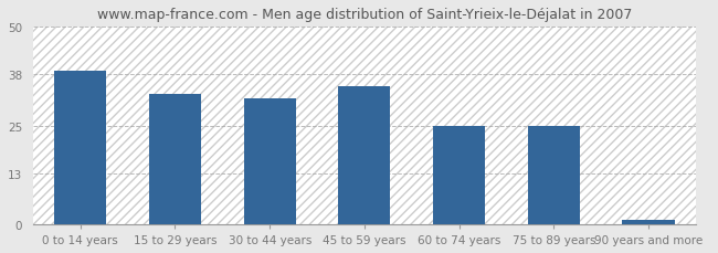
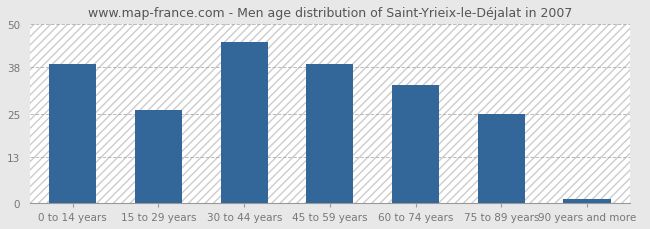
15 to 29 years: 33 -> 26
30 to 44 years: 32 -> 45
45 to 59 years: 35 -> 39
60 to 74 years: 25 -> 33
